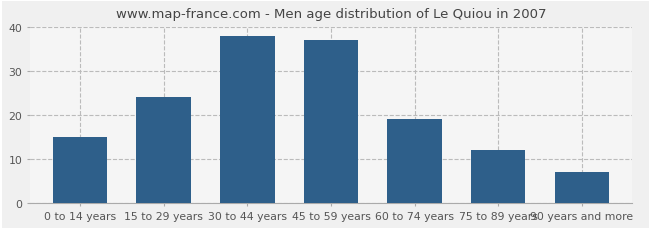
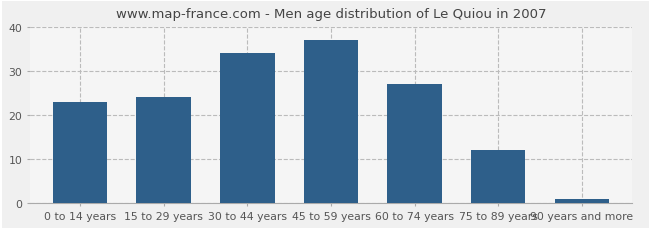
0 to 14 years: 15 -> 23
30 to 44 years: 38 -> 34
60 to 74 years: 19 -> 27
90 years and more: 7 -> 1
